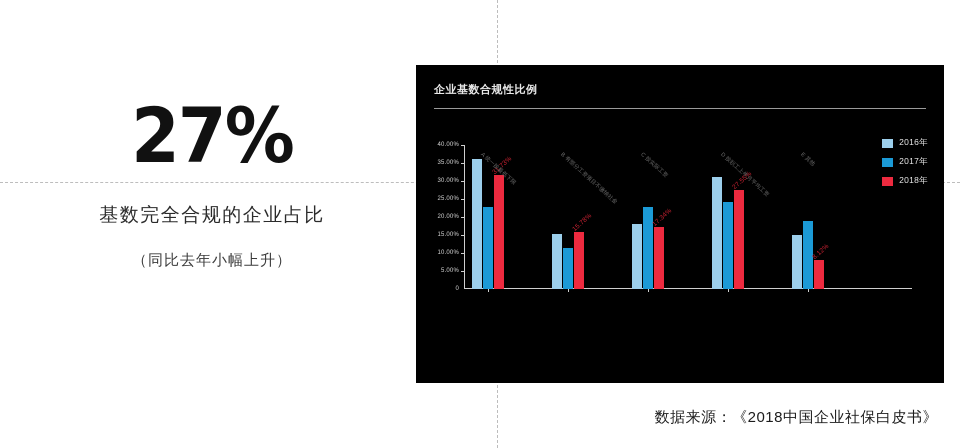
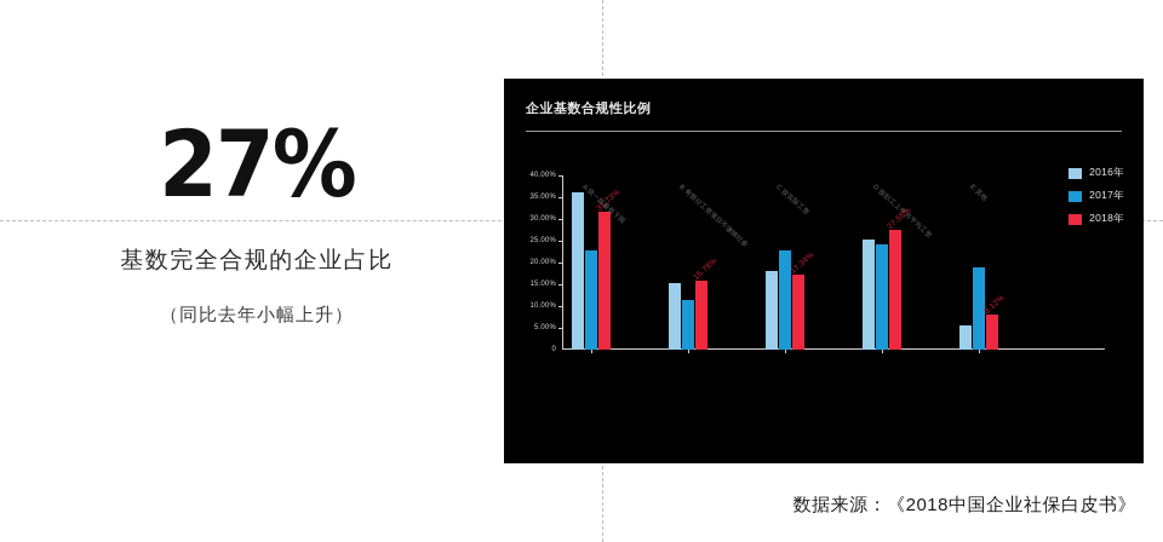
2016年/D 按职工上年月平均工资: 31% -> 25%
2016年/E 其他: 15% -> 6%
